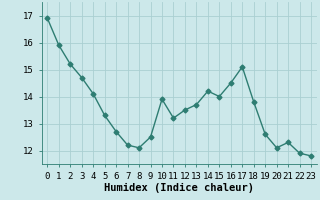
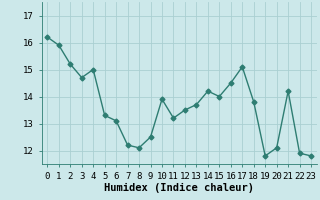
0: 16.9 -> 16.2
4: 14.1 -> 15.0
6: 12.7 -> 13.1
19: 12.6 -> 11.8
21: 12.3 -> 14.2
